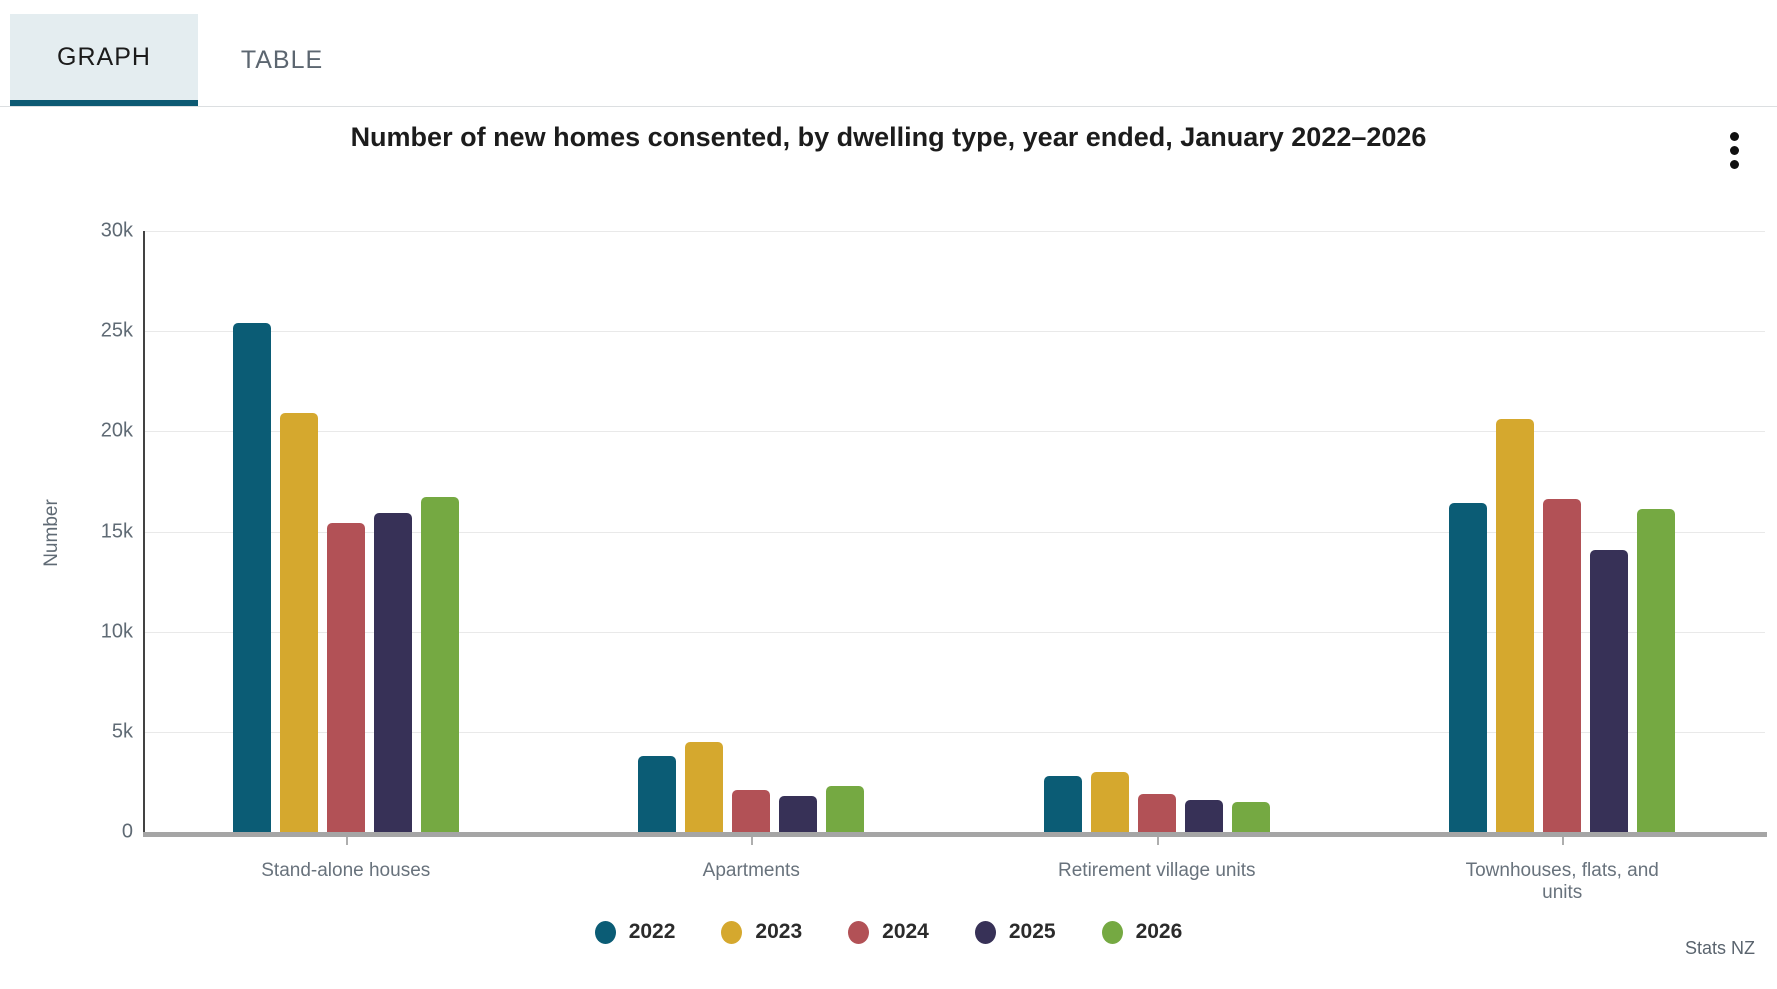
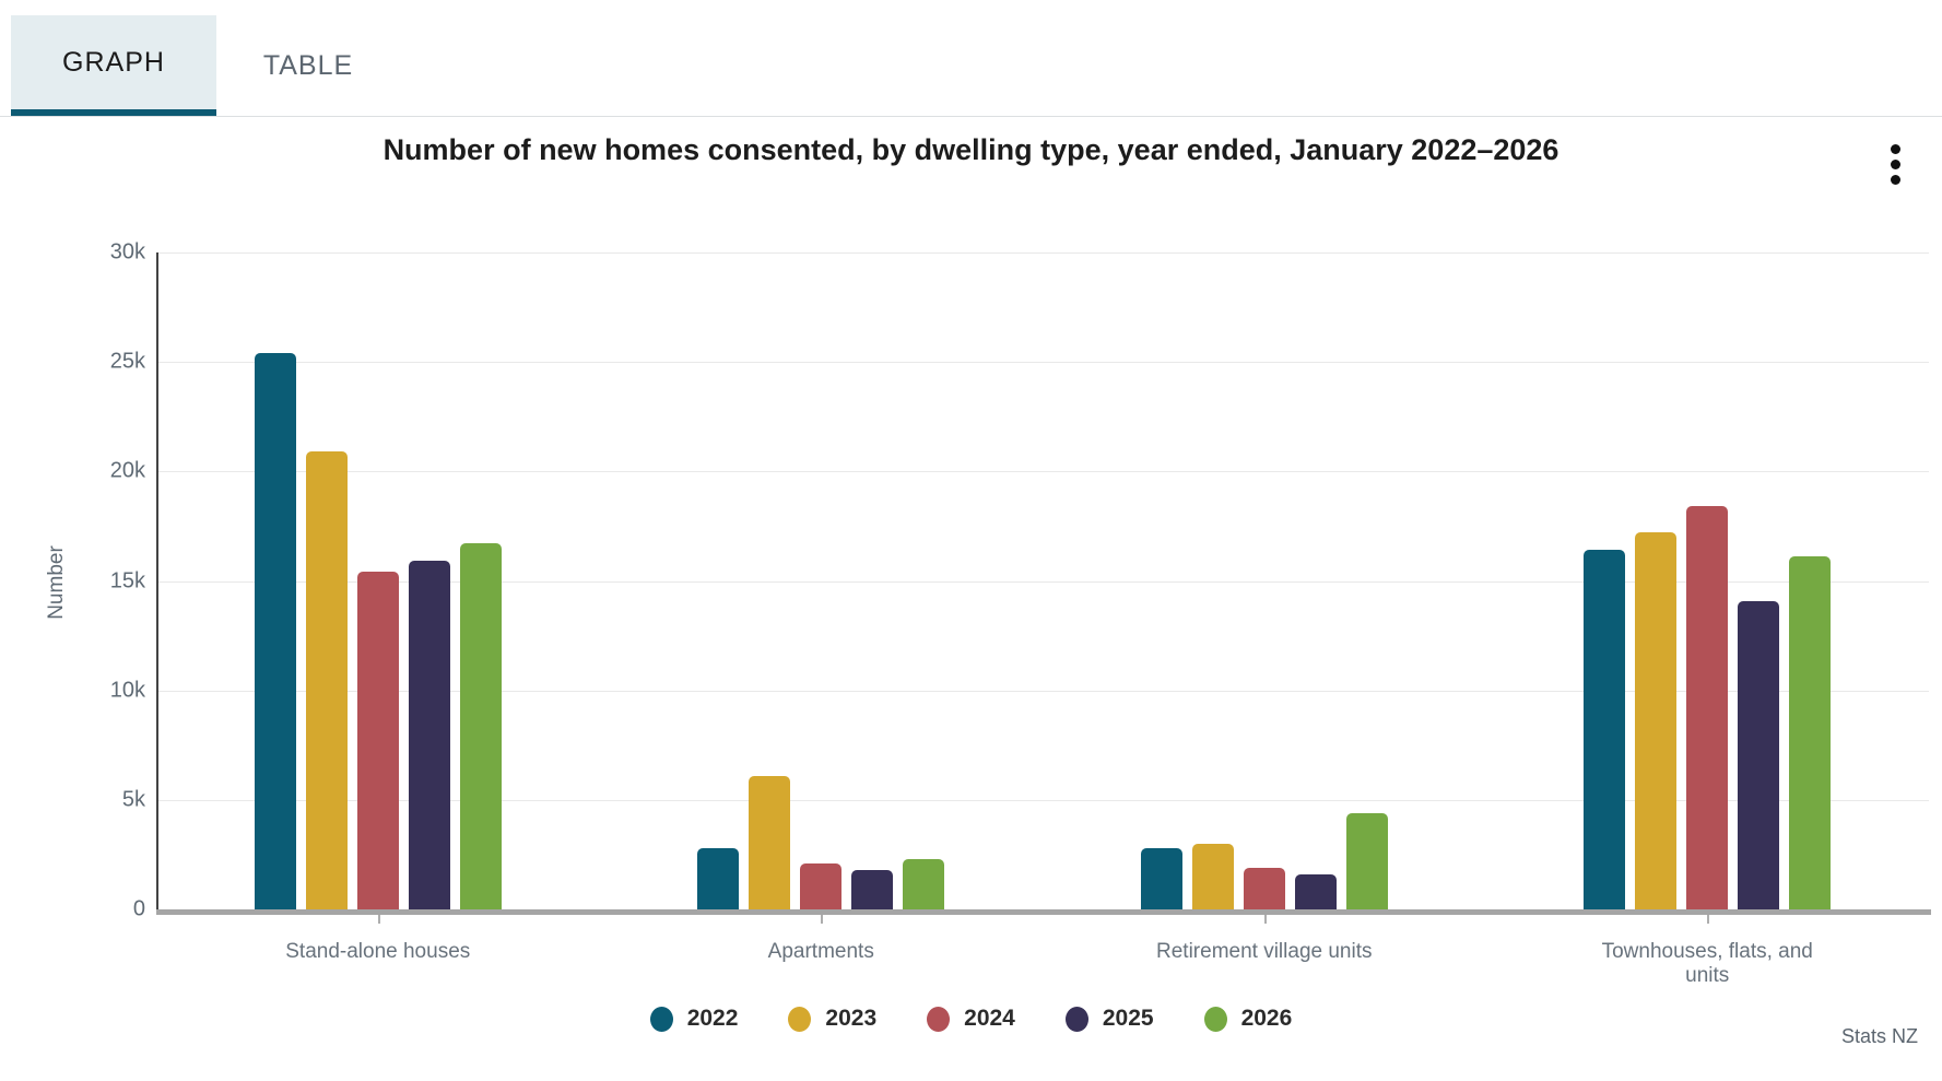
2022/Apartments: 3.8k -> 2.8k
2023/Apartments: 4.5k -> 6.1k
2026/Retirement village units: 1.5k -> 4.4k
2023/Townhouses, flats, and units: 20.6k -> 17.2k
2024/Townhouses, flats, and units: 16.6k -> 18.4k
